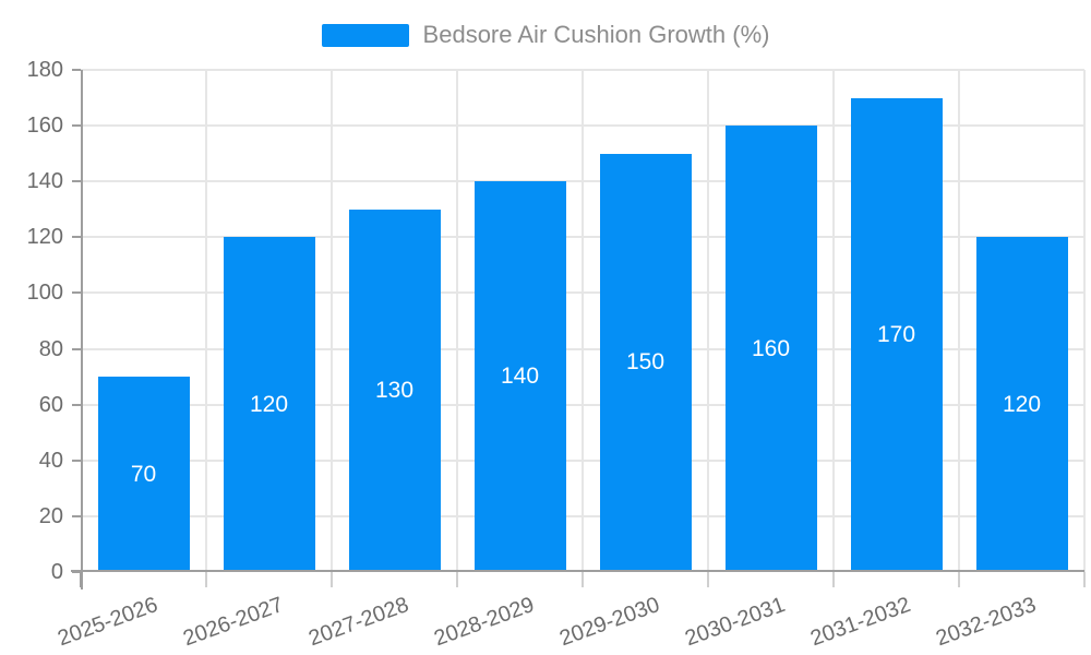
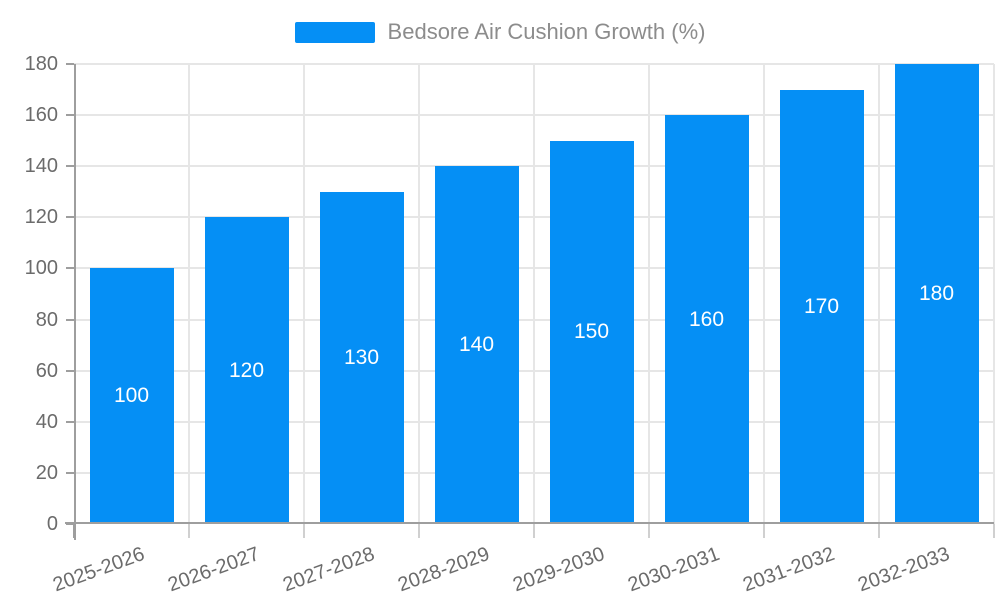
2025-2026: 70 -> 100
2032-2033: 120 -> 180
